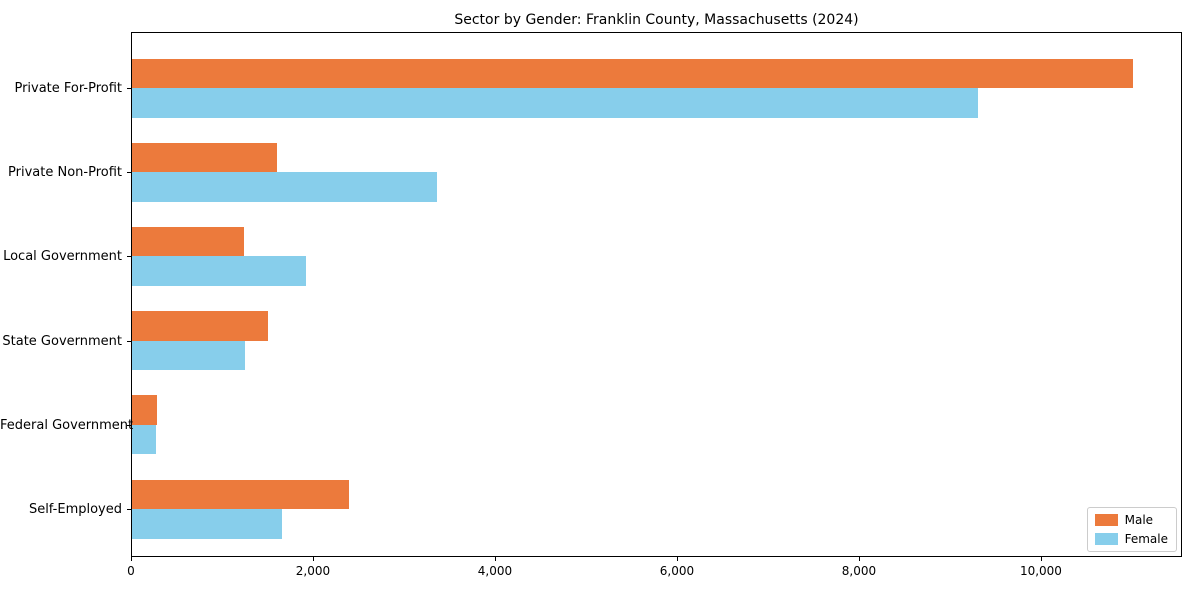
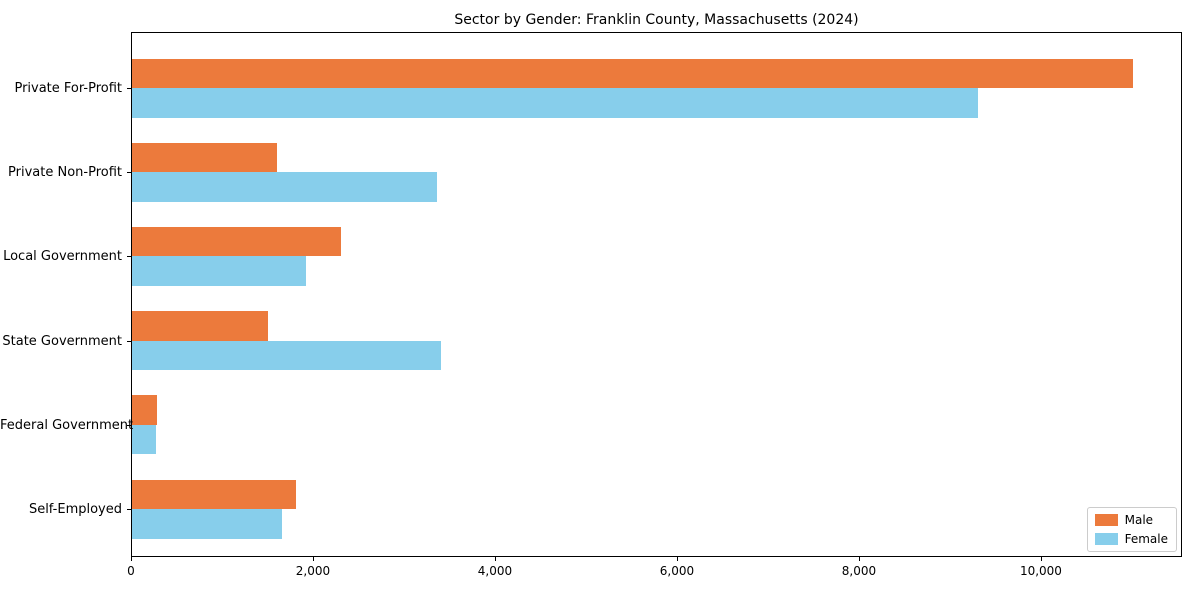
Male/Local Government: 1200 -> 2300
Female/State Government: 1200 -> 3400
Male/Self-Employed: 2400 -> 1800
